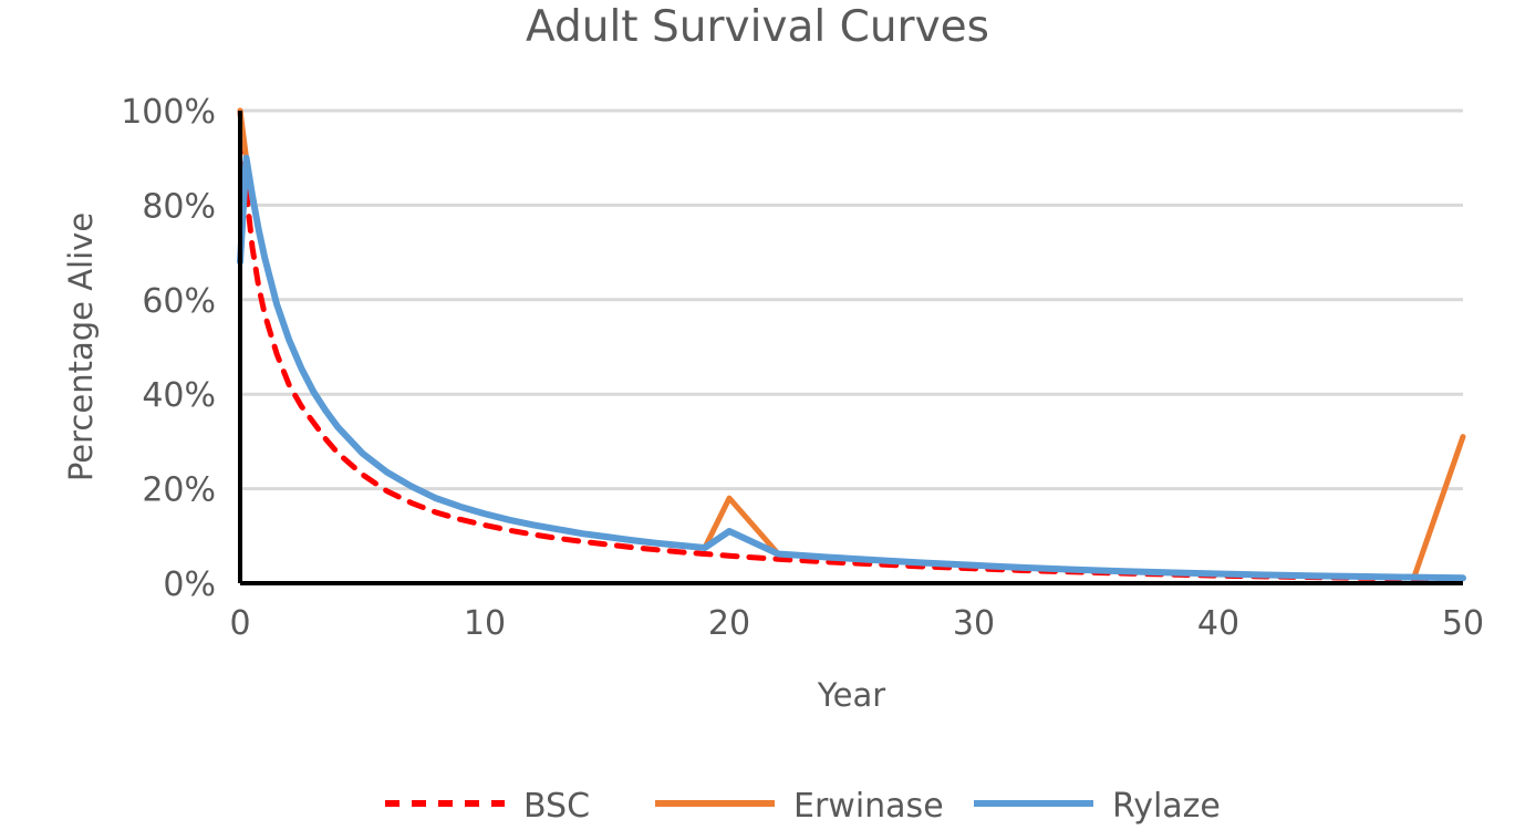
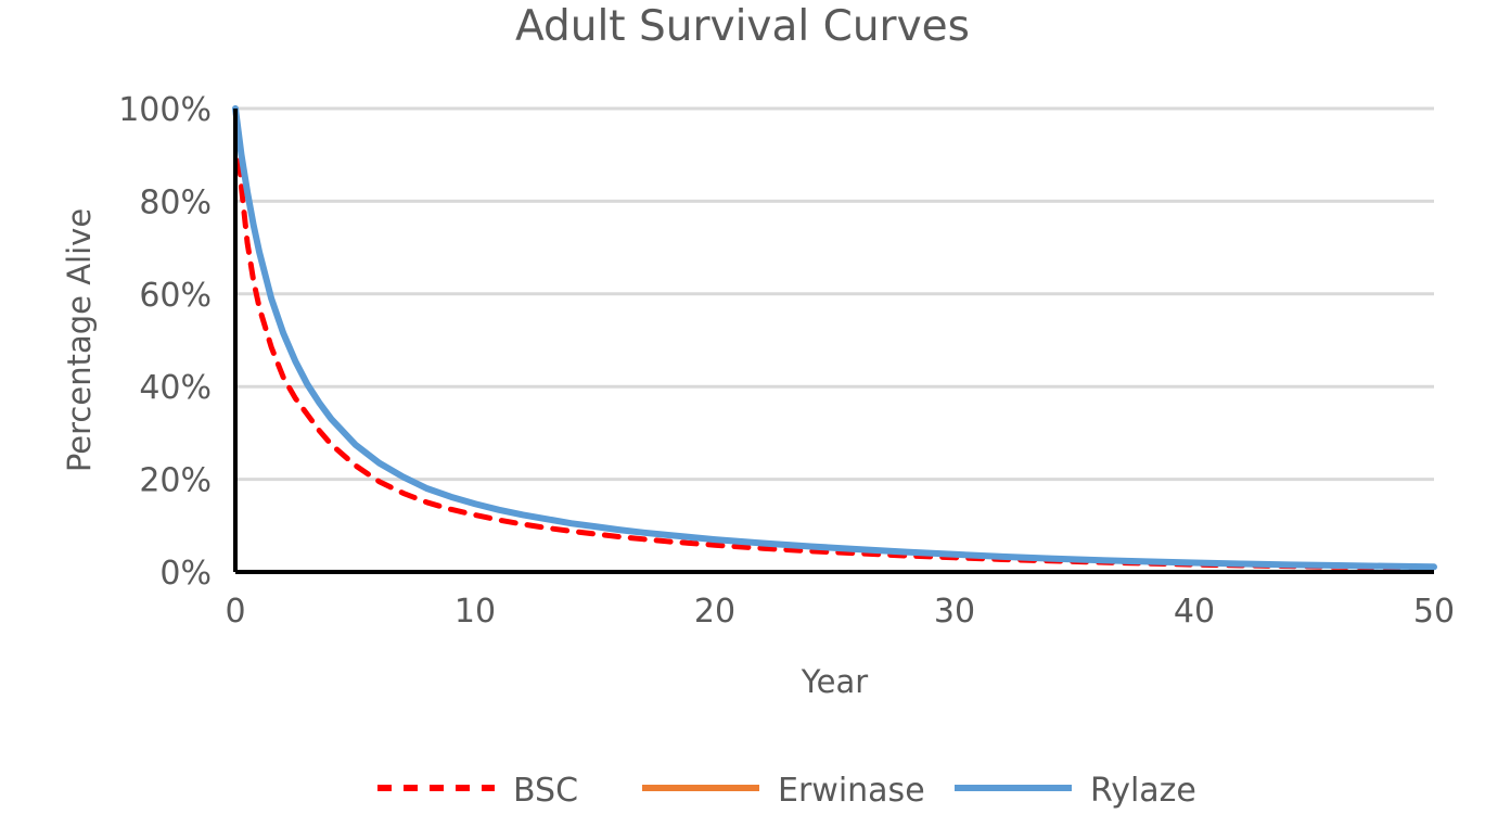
Rylaze/0: 68% -> 100%
Erwinase/20: 18% -> 7%
Rylaze/20: 11% -> 7%
Erwinase/50: 31% -> 1%
